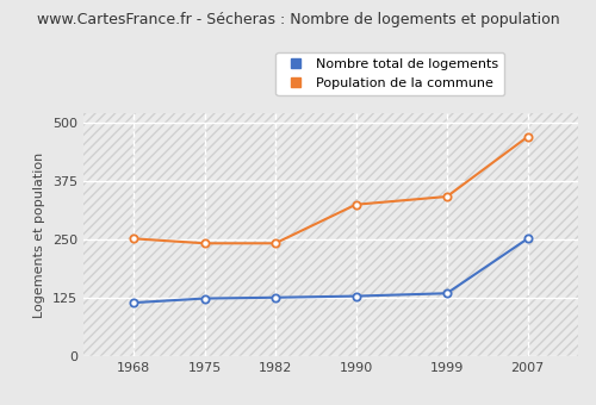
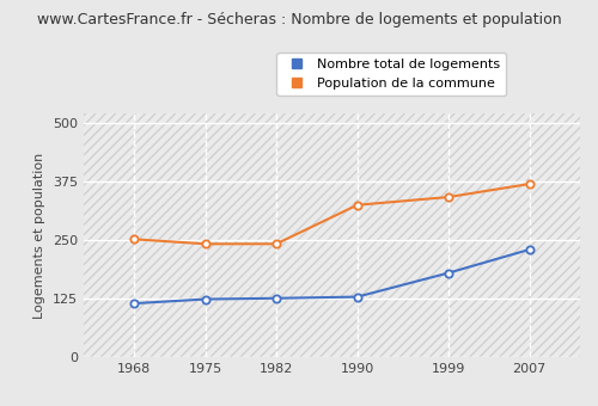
Nombre total de logements/1999: 135 -> 180
Nombre total de logements/2007: 252 -> 230
Population de la commune/2007: 470 -> 370
